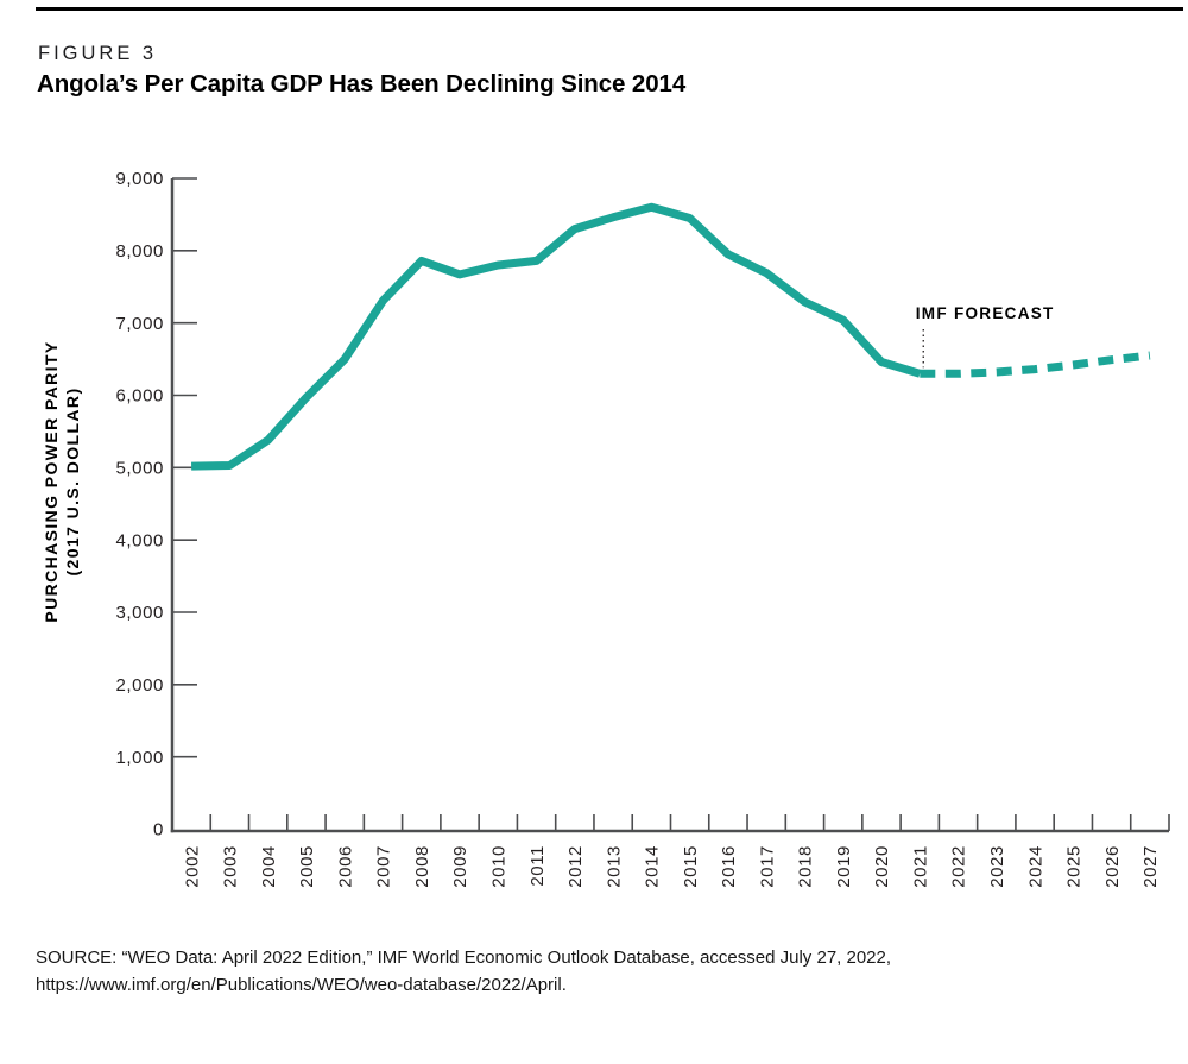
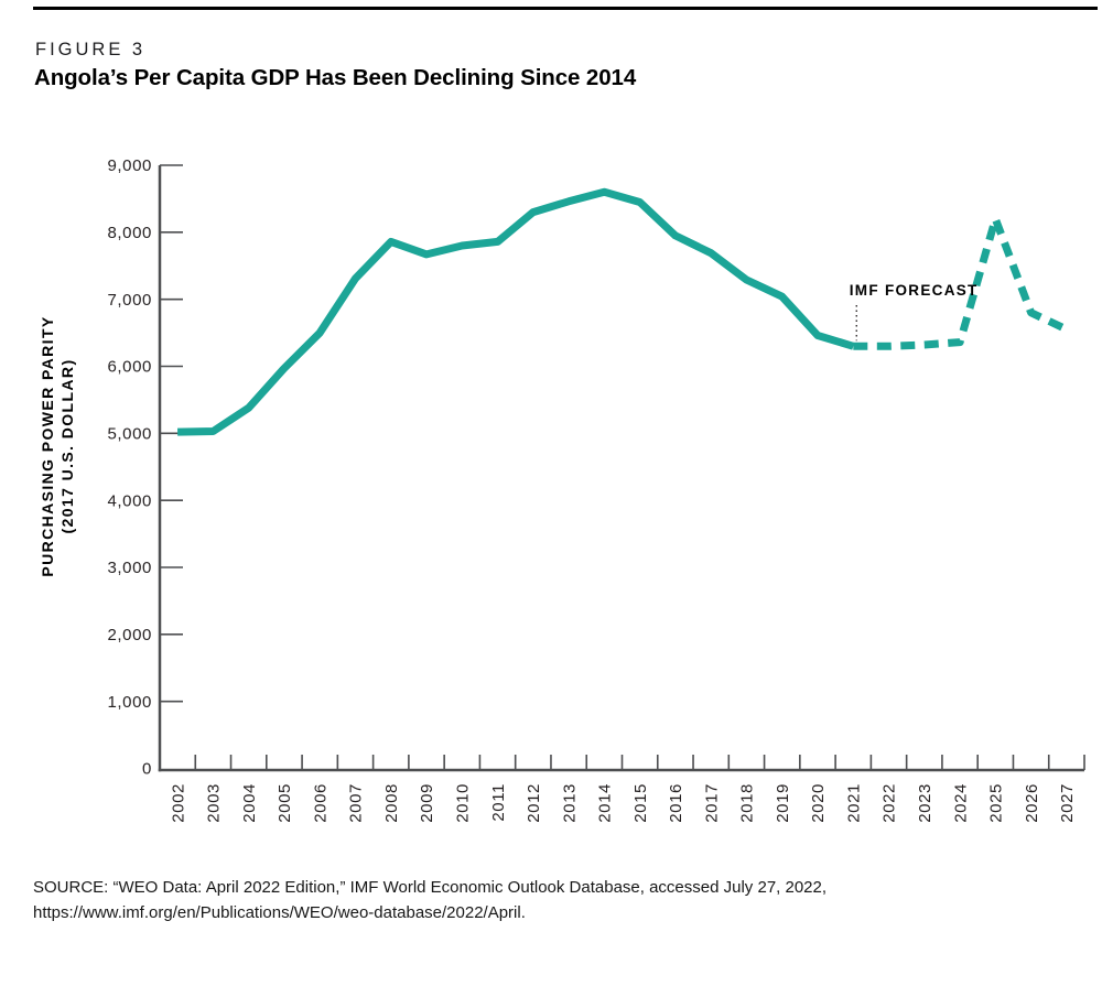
2025: 6400 -> 8200
2026: 6500 -> 6800
